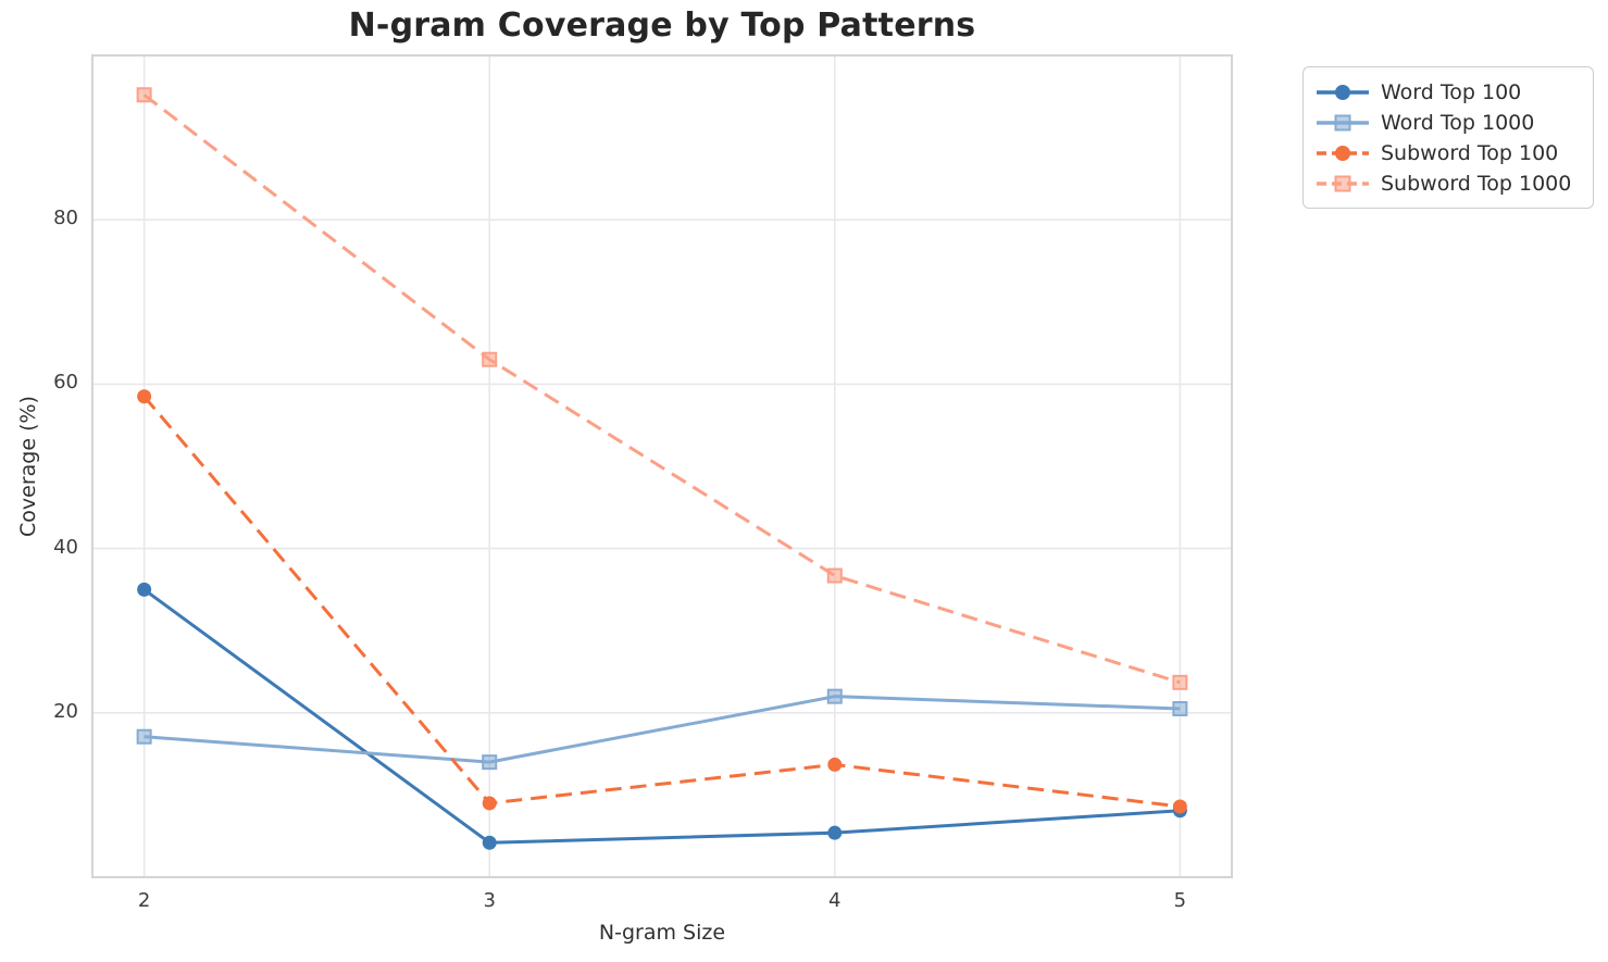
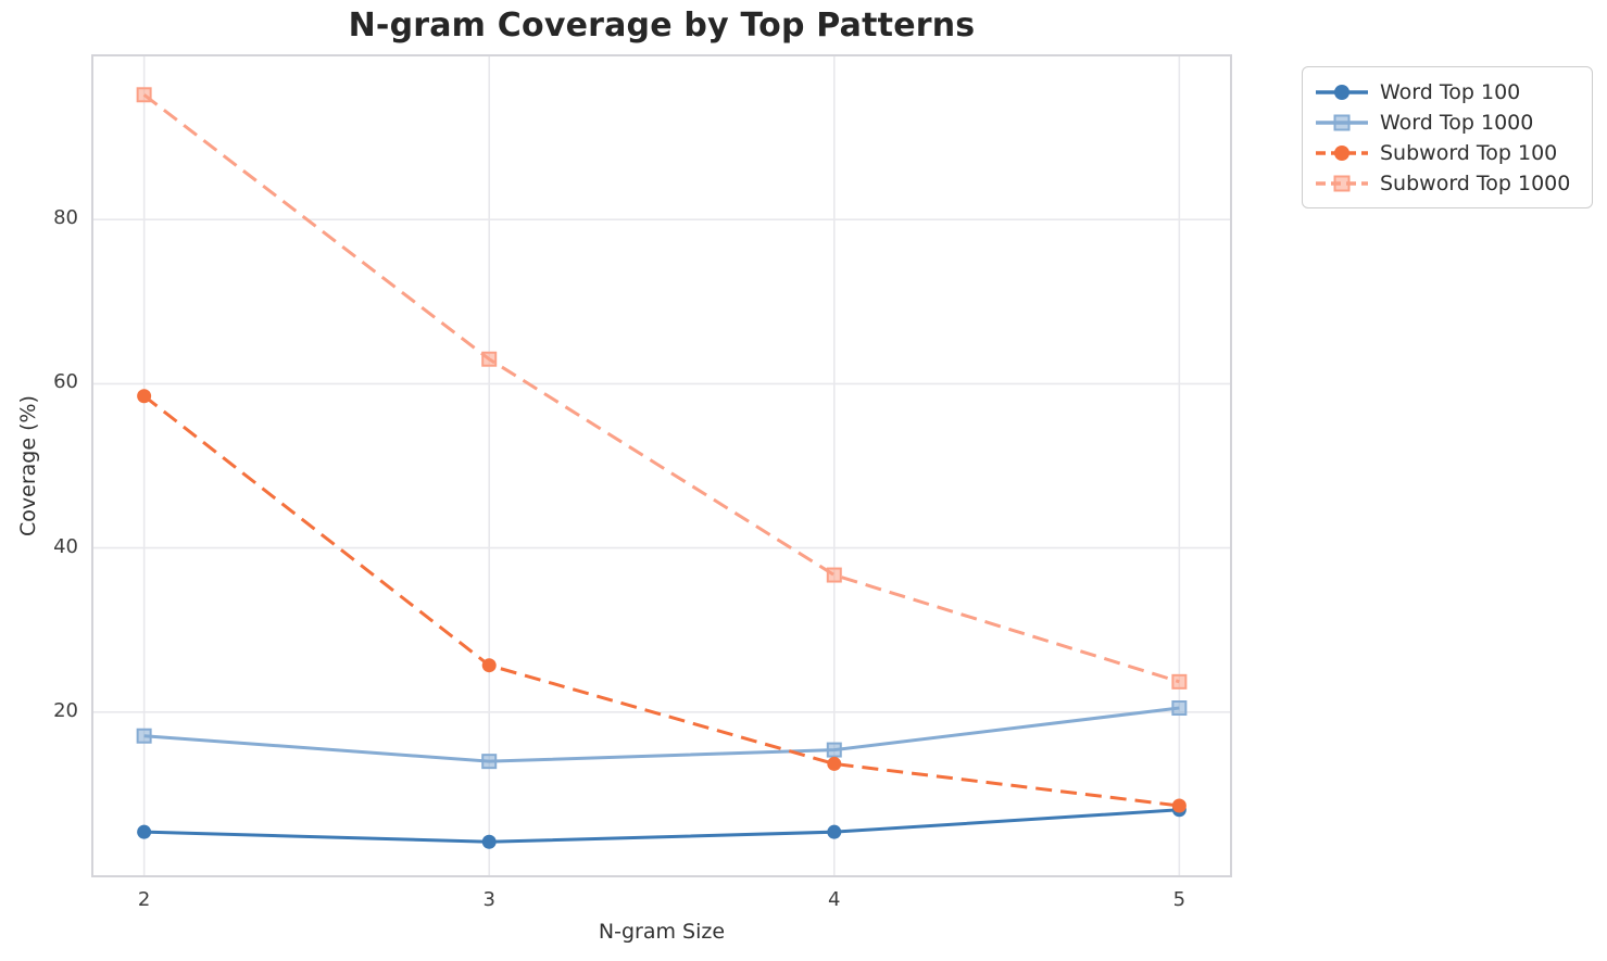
Word Top 100/2: 35 -> 5
Subword Top 100/3: 9 -> 26
Word Top 1000/4: 22 -> 15
